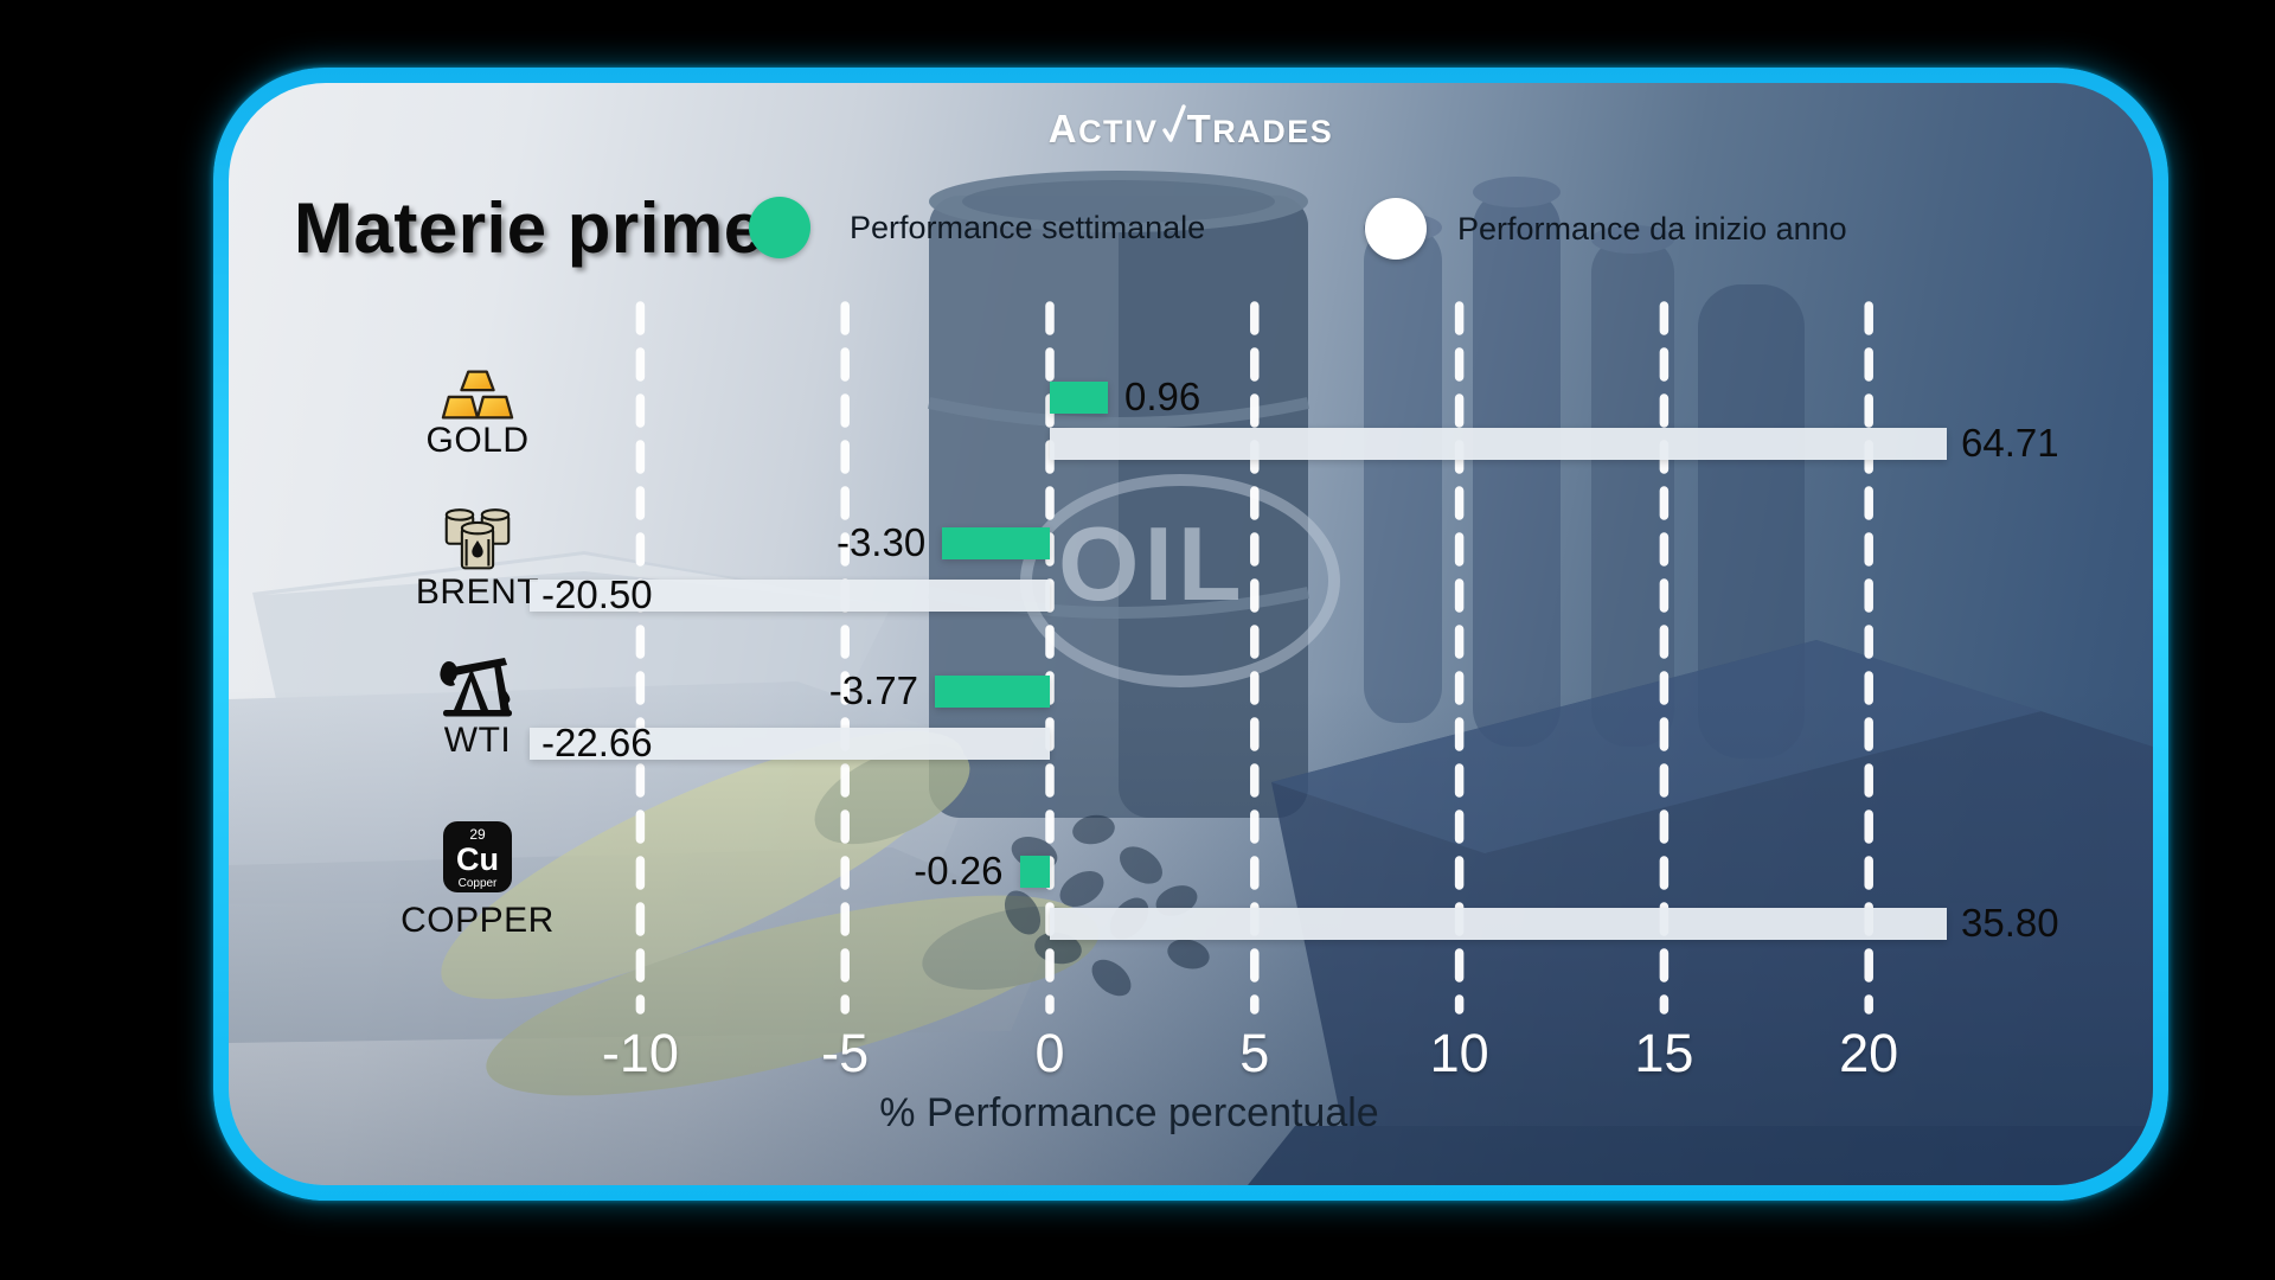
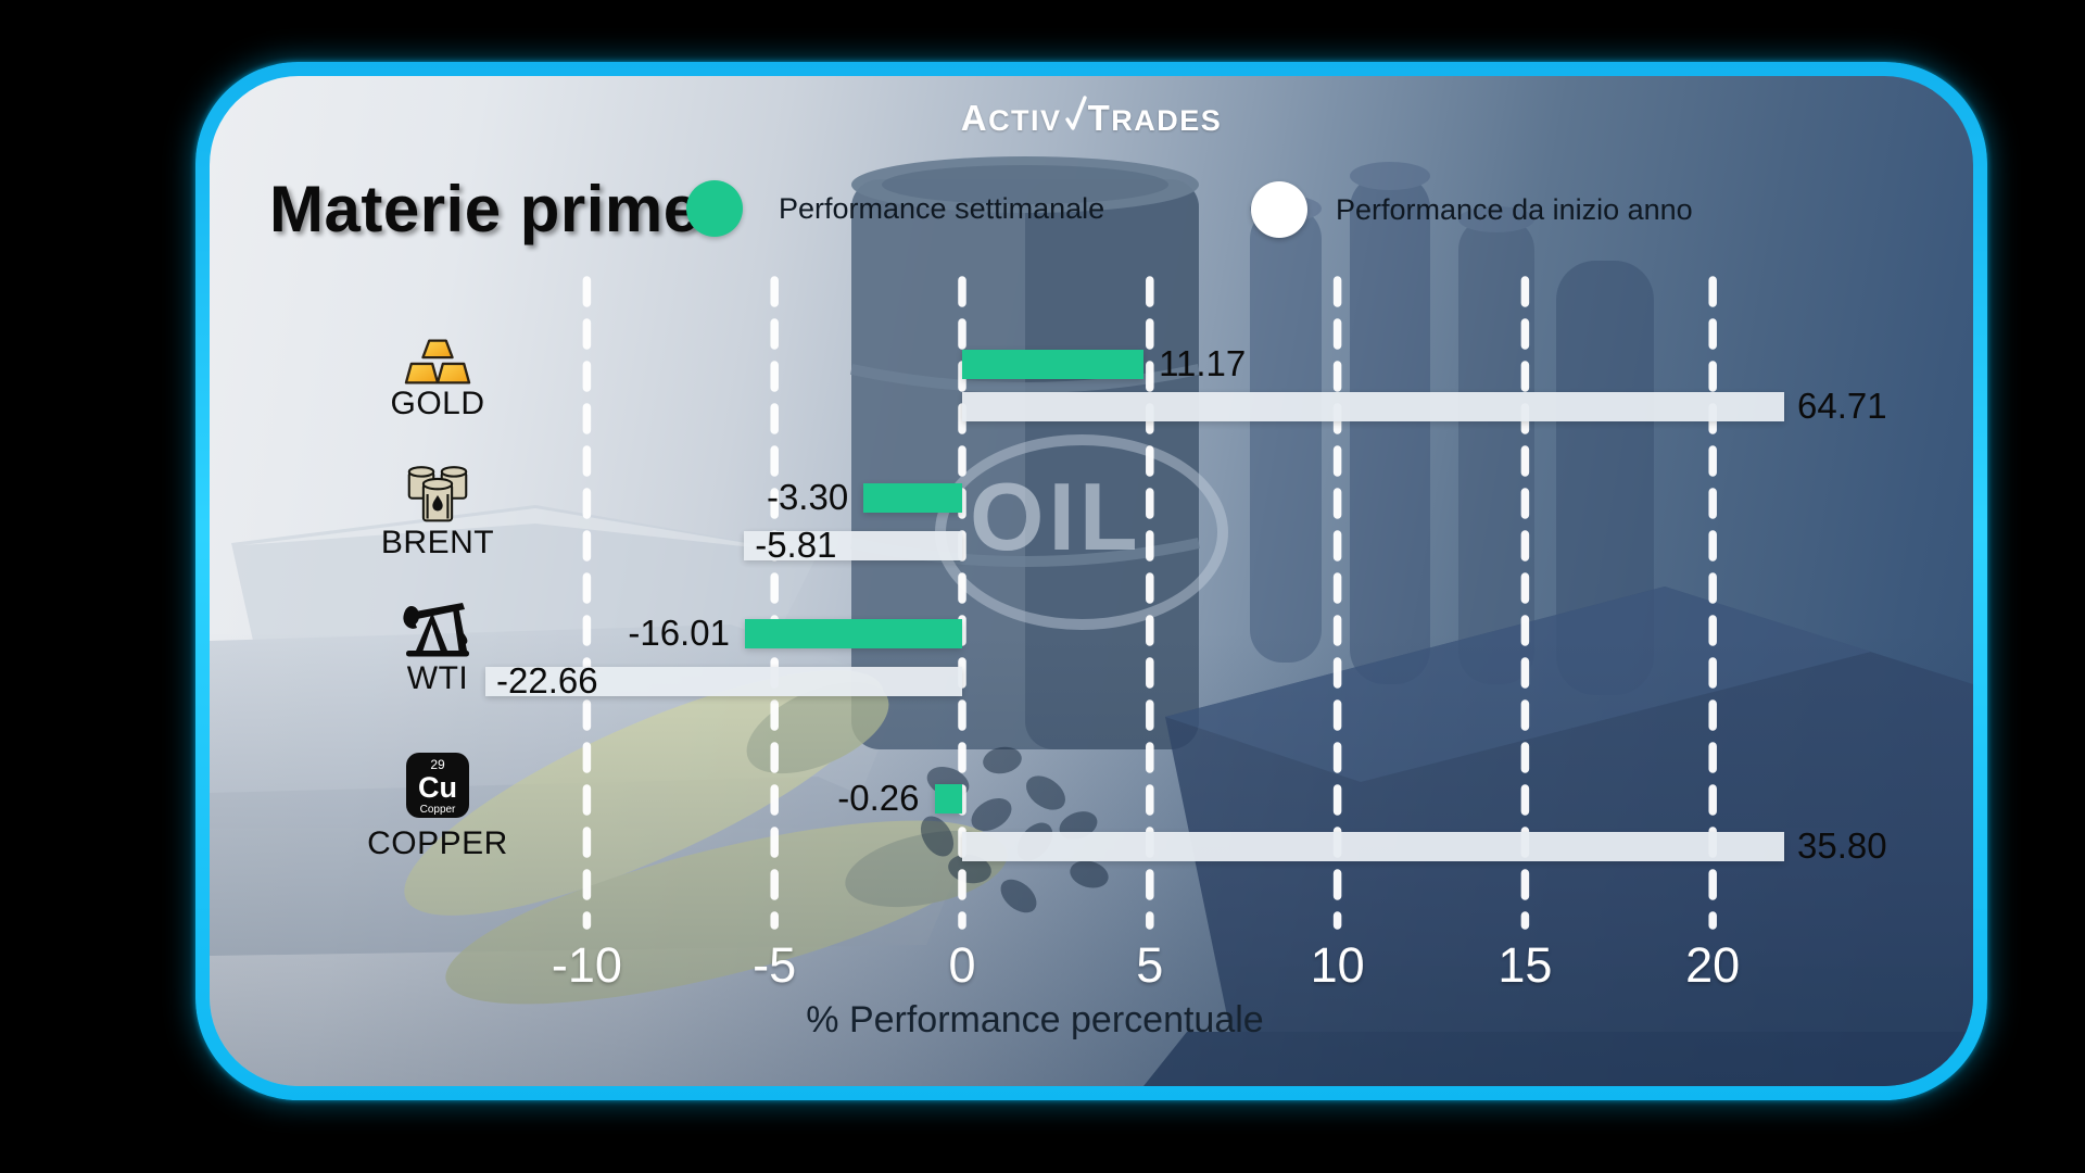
Performance settimanale/GOLD: 0.96 -> 11.17
Performance da inizio anno/BRENT: -20.50 -> -5.81
Performance settimanale/WTI: -3.77 -> -16.01
